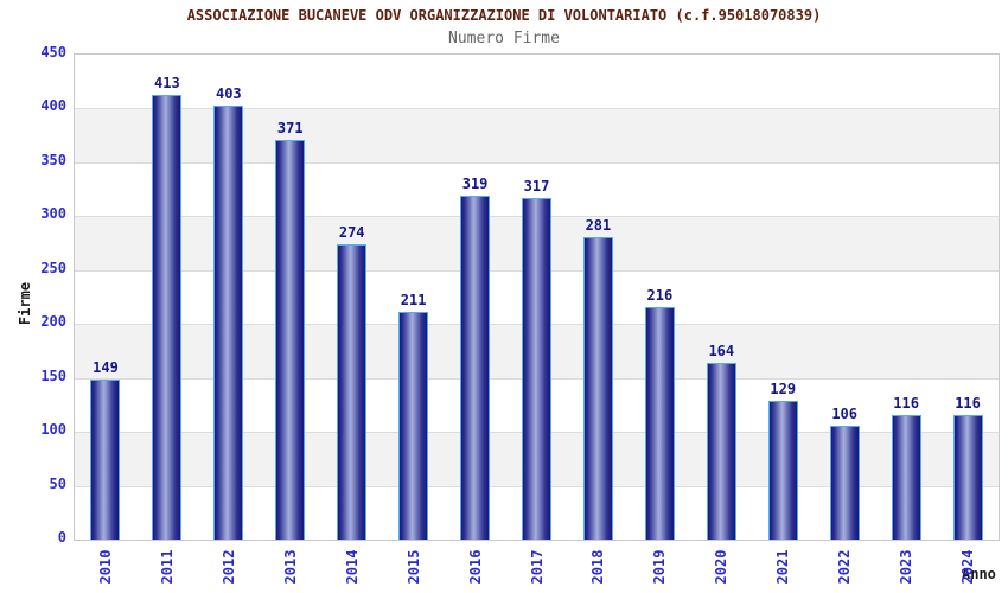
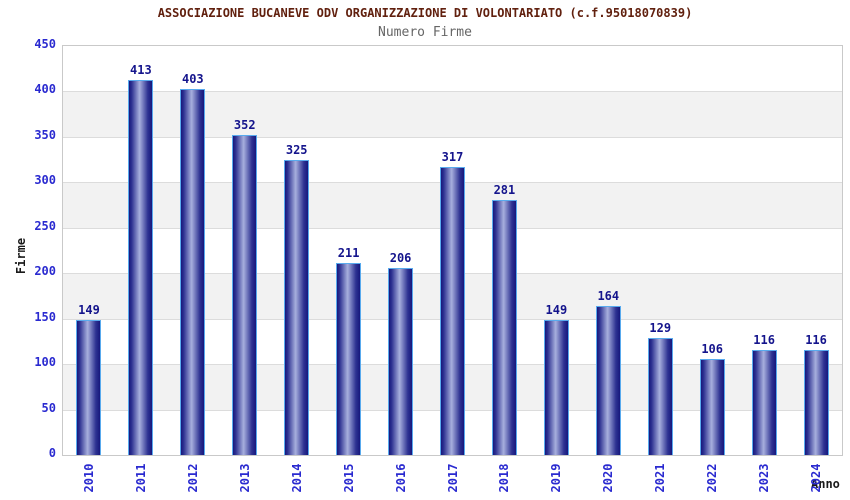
2013: 371 -> 352
2014: 274 -> 325
2016: 319 -> 206
2019: 216 -> 149
